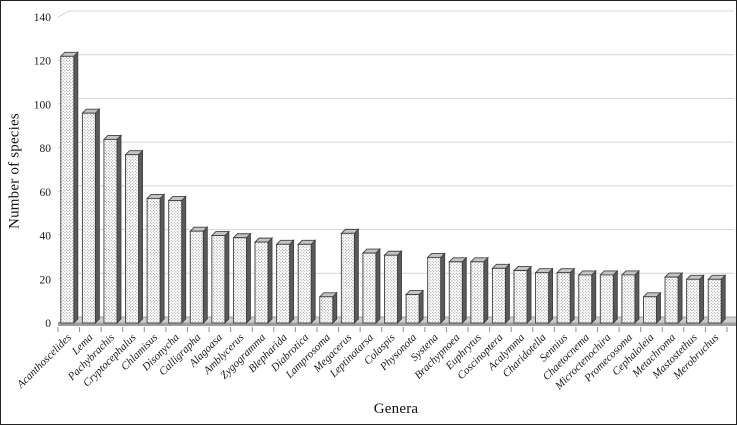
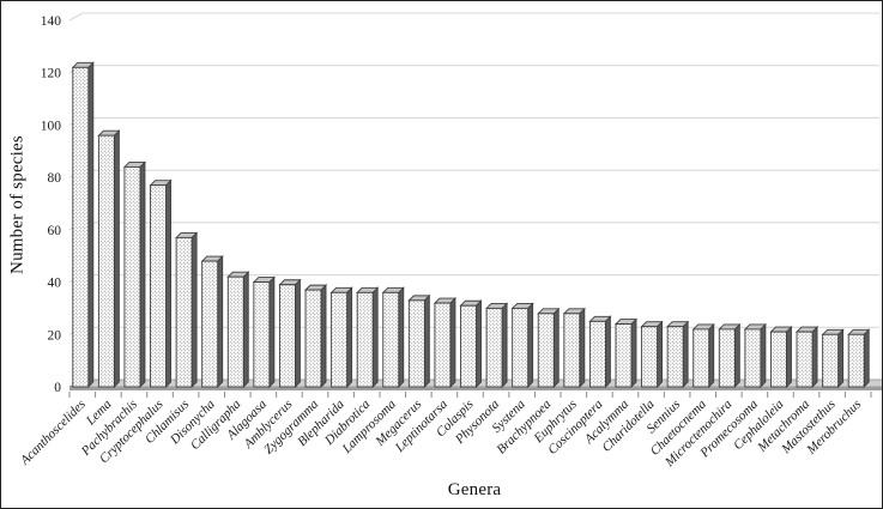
Disonycha: 56 -> 48
Lamprosoma: 12 -> 36
Megacerus: 41 -> 33
Physonota: 13 -> 30
Cephaloleia: 12 -> 21
